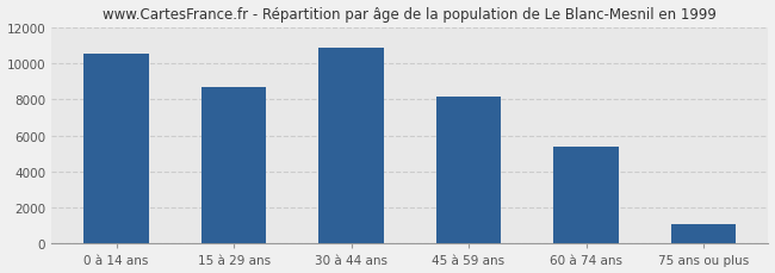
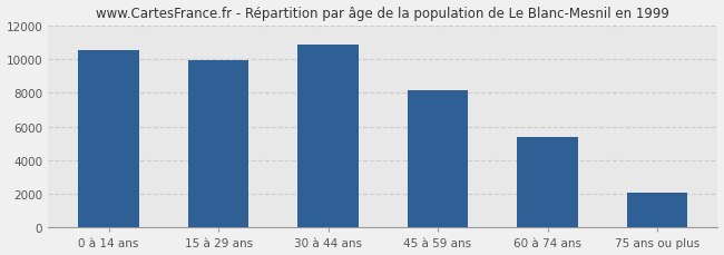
15 à 29 ans: 8700 -> 10000
75 ans ou plus: 1100 -> 2000
